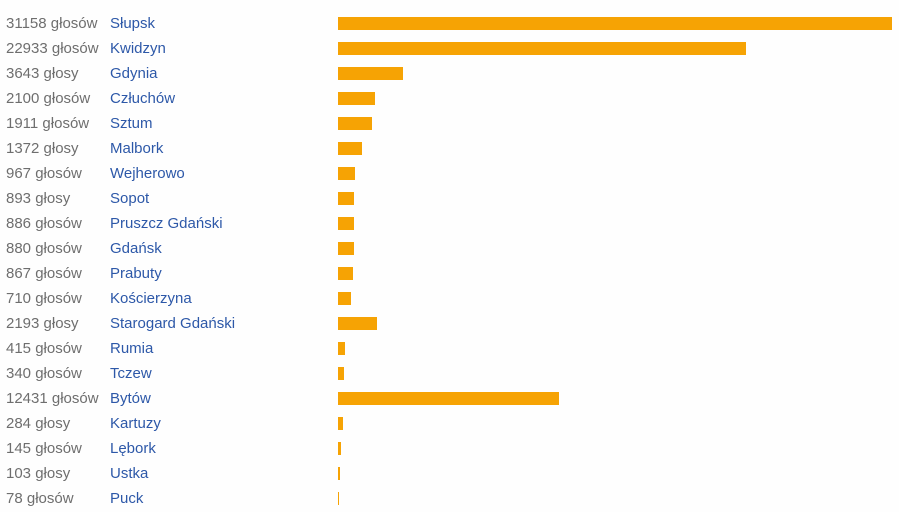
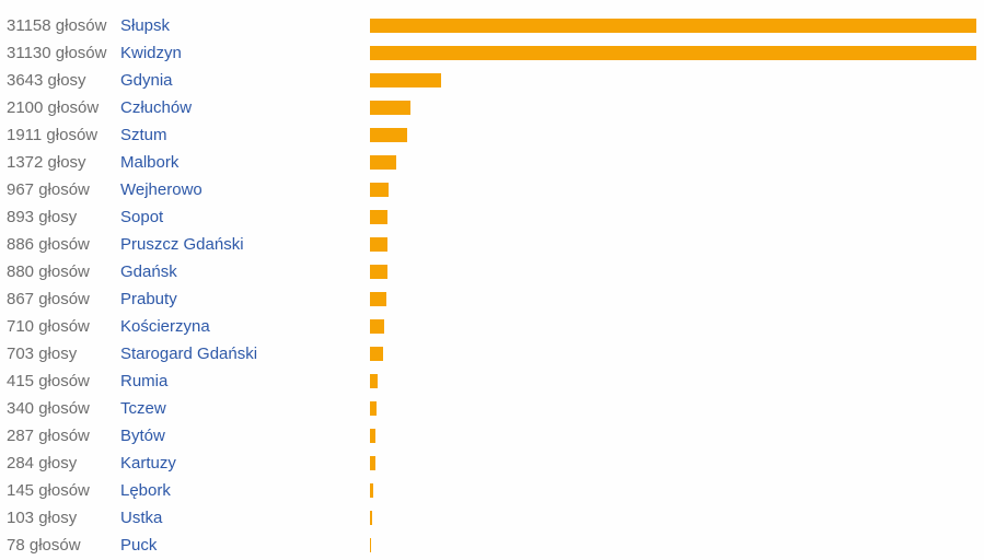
Kwidzyn: 22933 -> 31130
Starogard Gdański: 2193 -> 703
Bytów: 12431 -> 287
